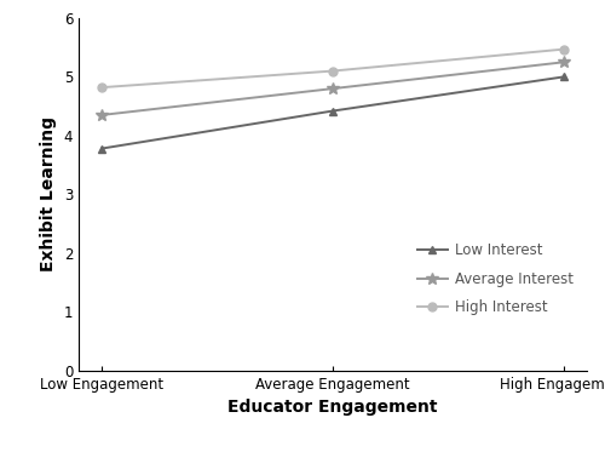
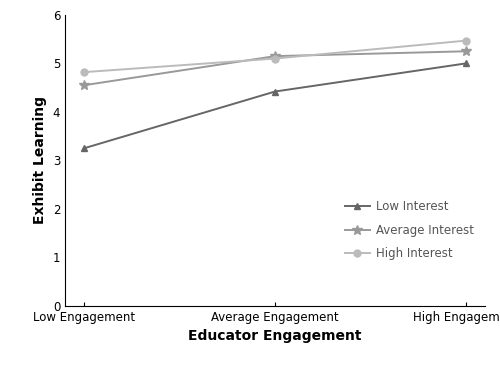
Low Interest/Low Engagement: 3.78 -> 3.25
Average Interest/Low Engagement: 4.35 -> 4.55
Average Interest/Average Engagement: 4.80 -> 5.15
